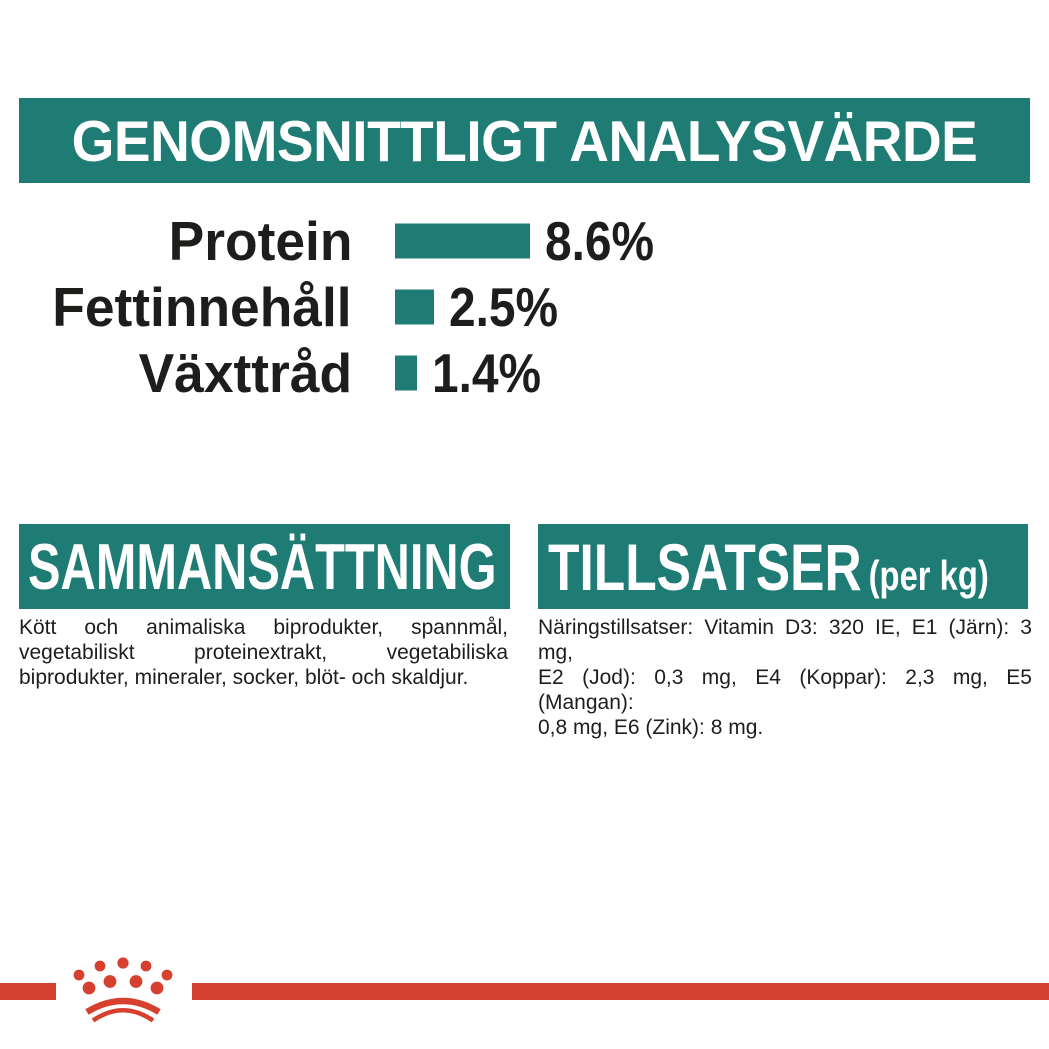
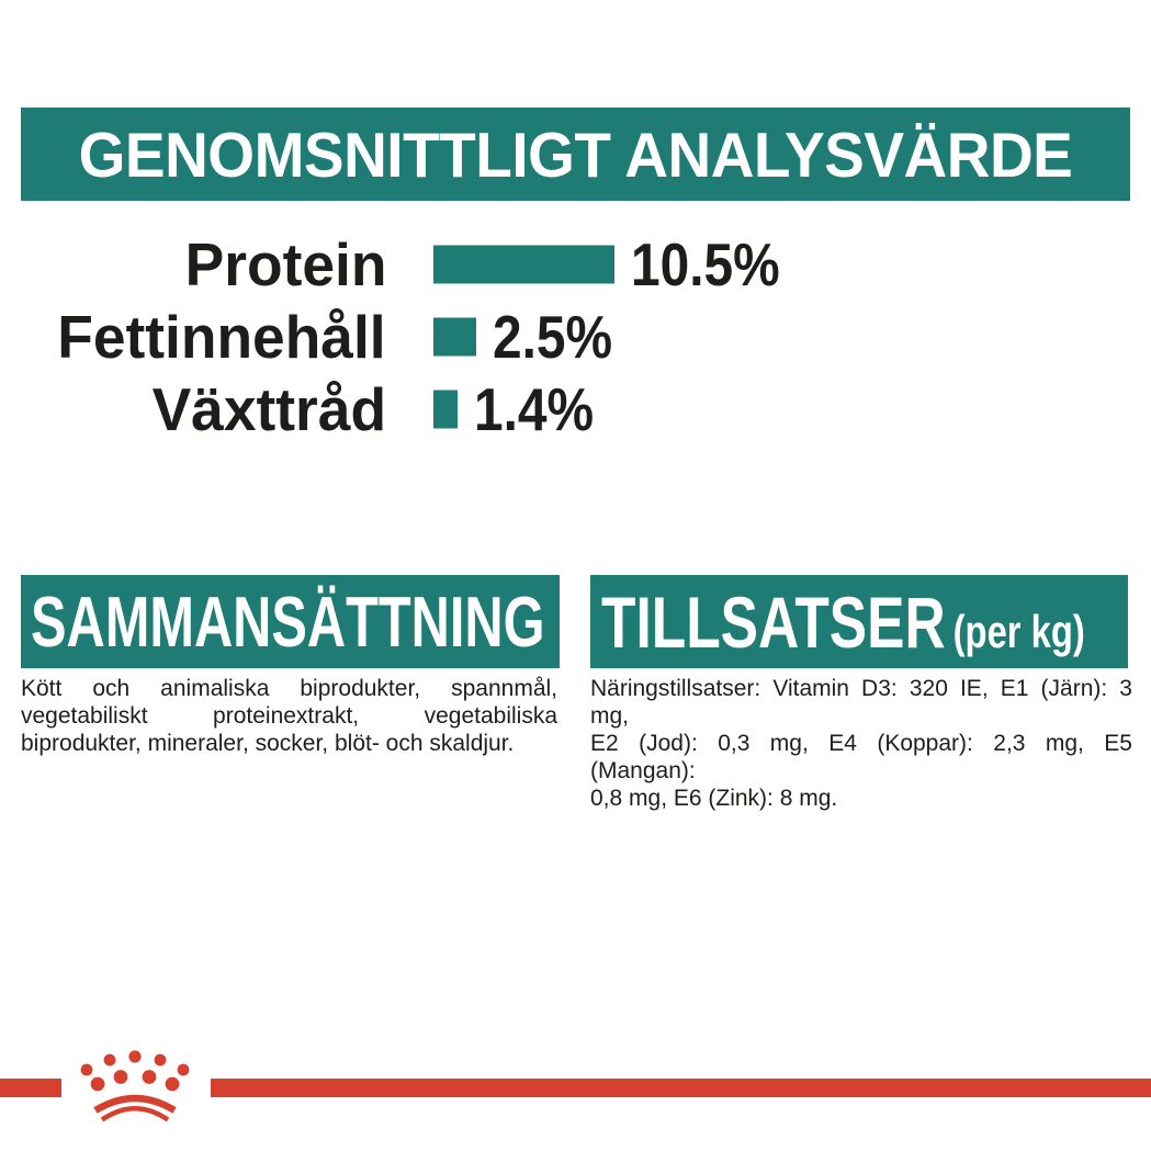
Protein: 8.6% -> 10.5%
